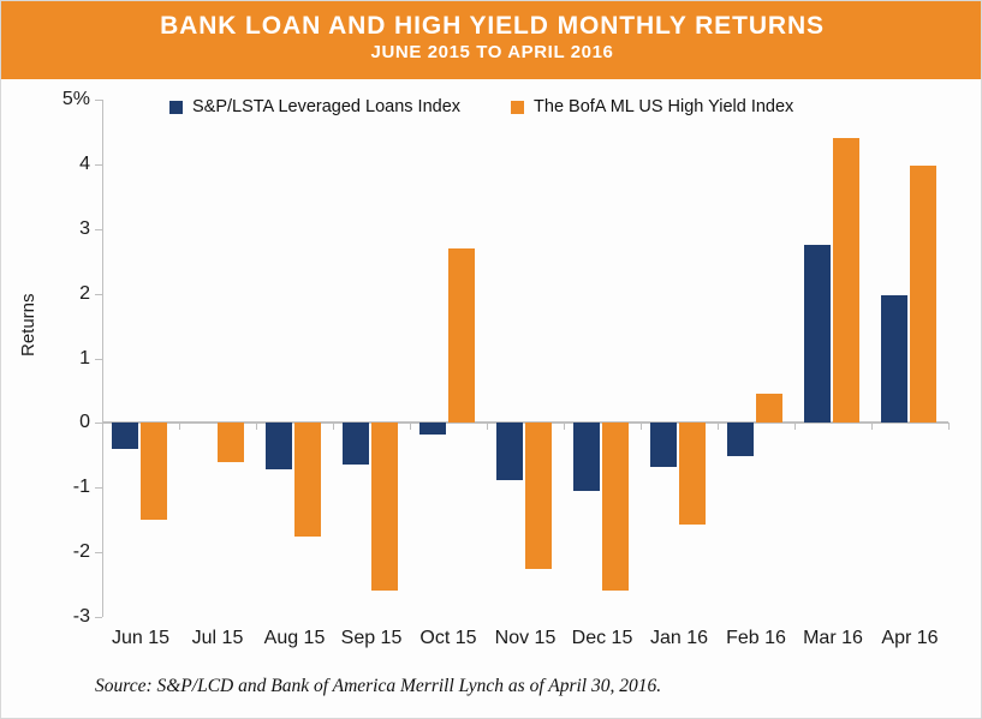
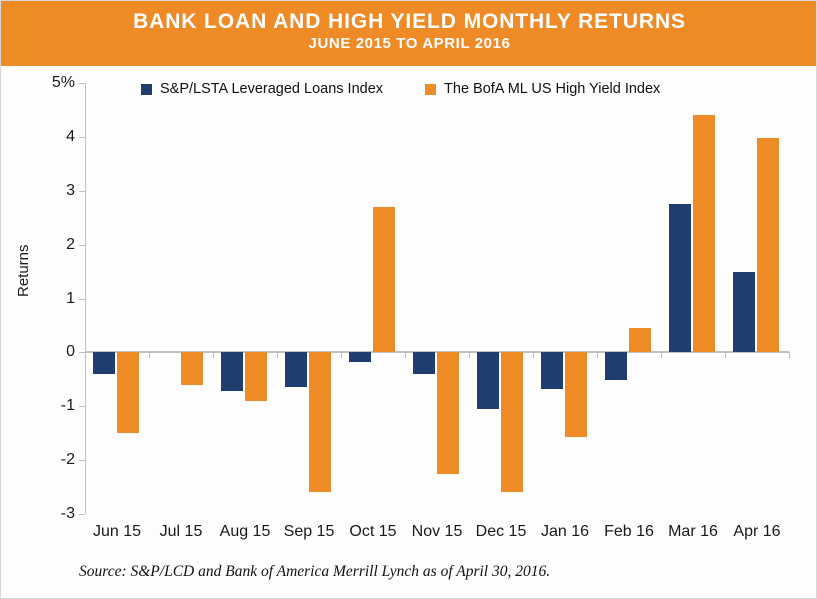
The BofA ML US High Yield Index/Aug 15: -1.8% -> -0.9%
S&P/LSTA Leveraged Loans Index/Nov 15: -0.9% -> -0.4%
S&P/LSTA Leveraged Loans Index/Apr 16: 2.0% -> 1.5%
